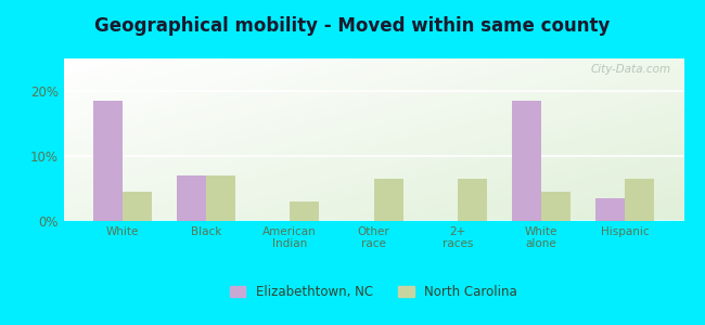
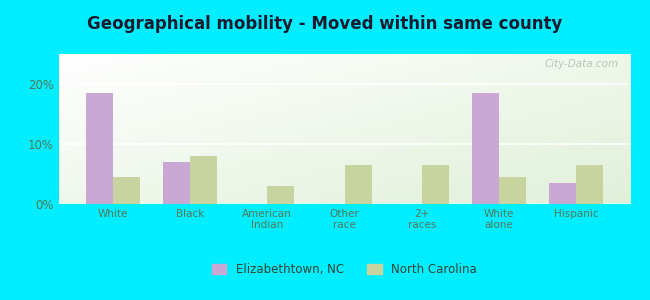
North Carolina/Black: 7.0% -> 8.0%
